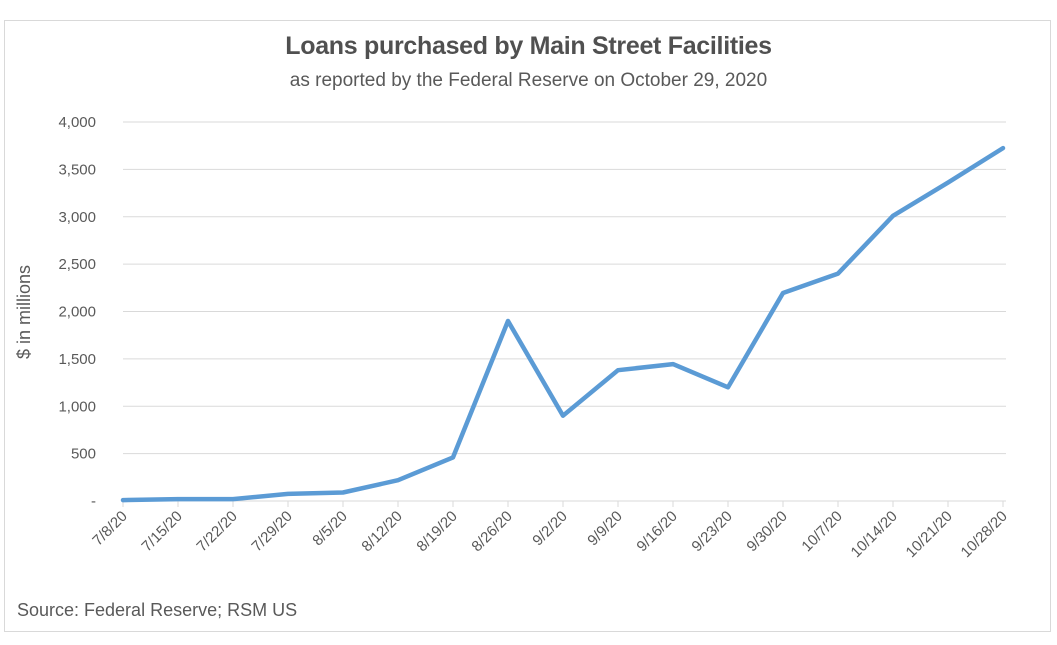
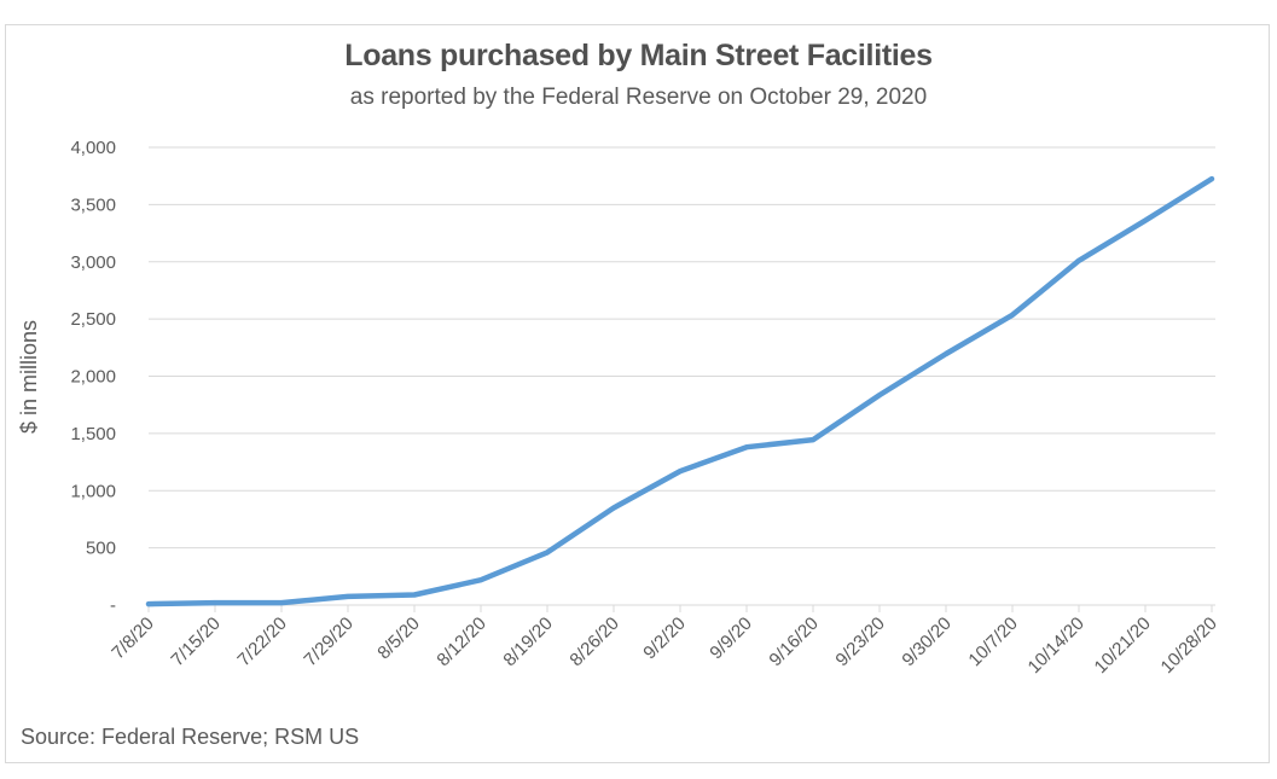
8/26/20: 1900 -> 800
9/2/20: 900 -> 1200
9/23/20: 1200 -> 1800
10/7/20: 2400 -> 2500
